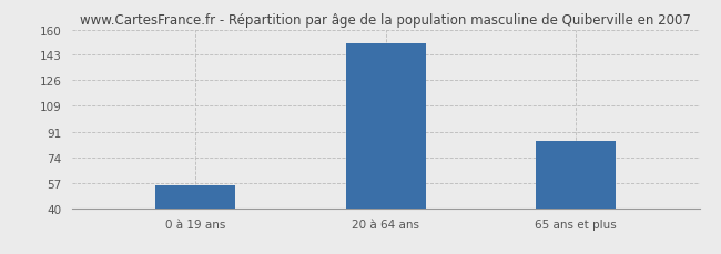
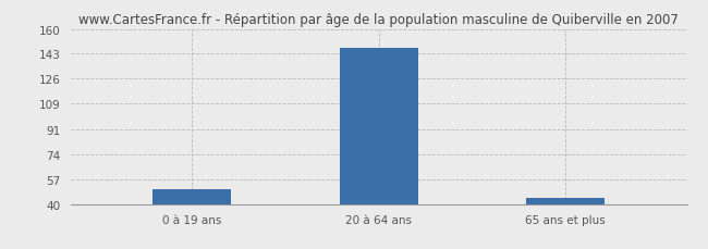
0 à 19 ans: 55 -> 50
20 à 64 ans: 151 -> 147
65 ans et plus: 85 -> 44
